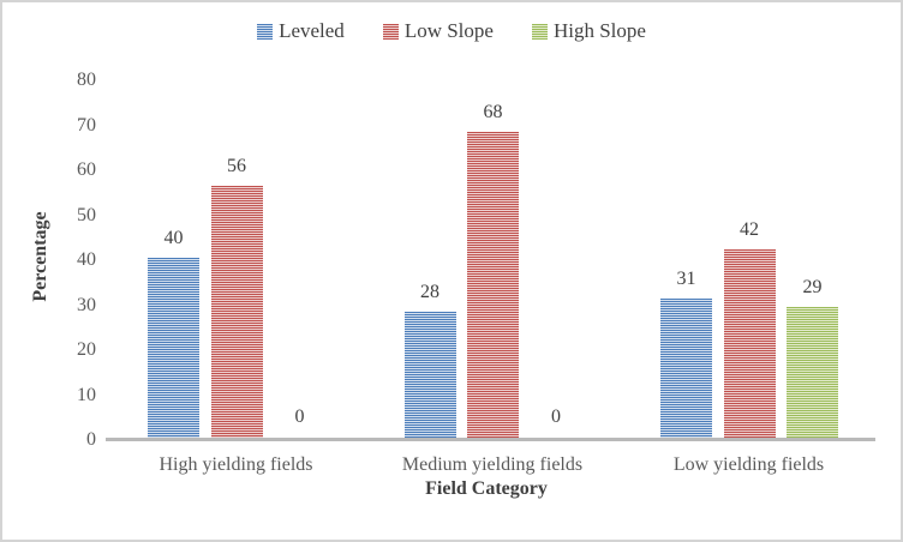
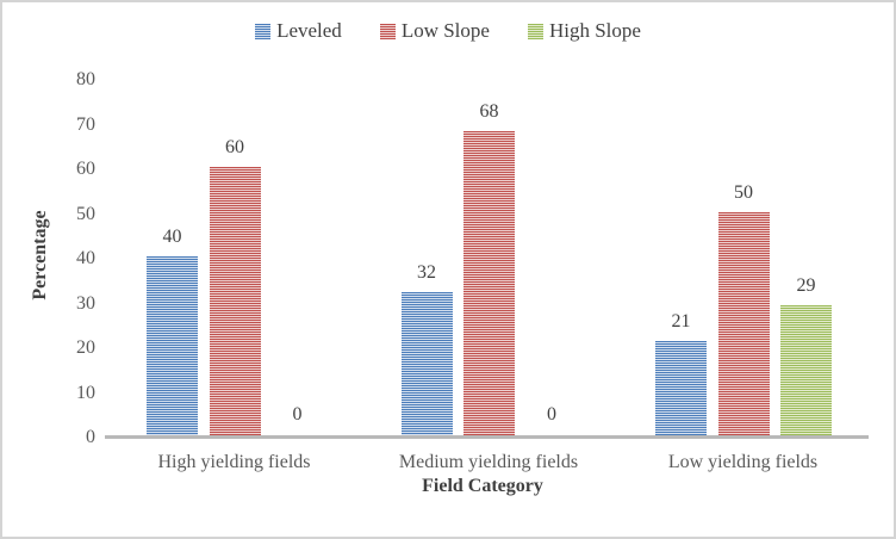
Low Slope/High yielding fields: 56 -> 60
Leveled/Medium yielding fields: 28 -> 32
Leveled/Low yielding fields: 31 -> 21
Low Slope/Low yielding fields: 42 -> 50
